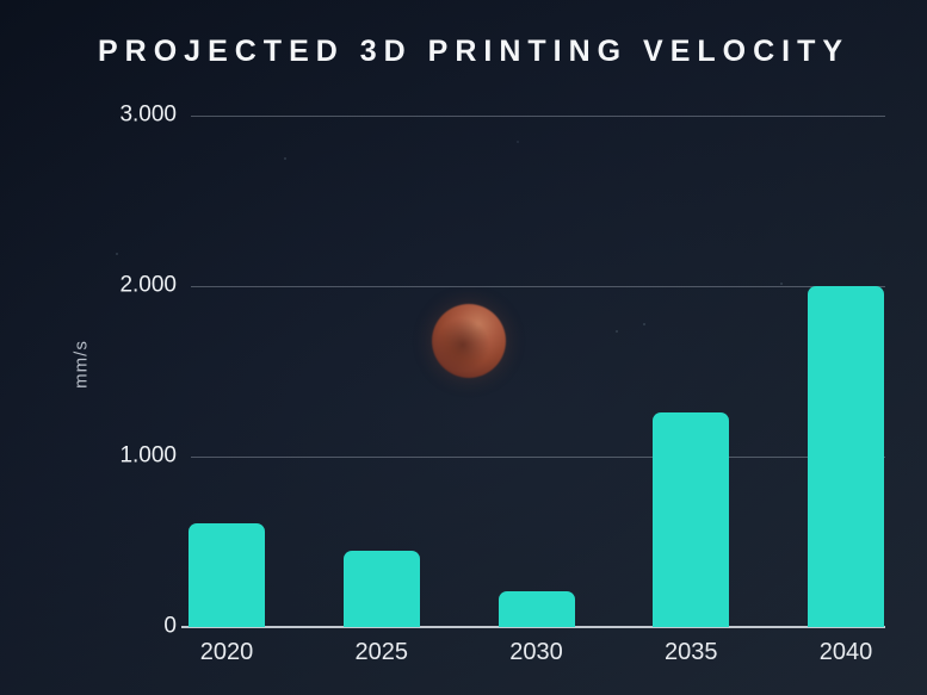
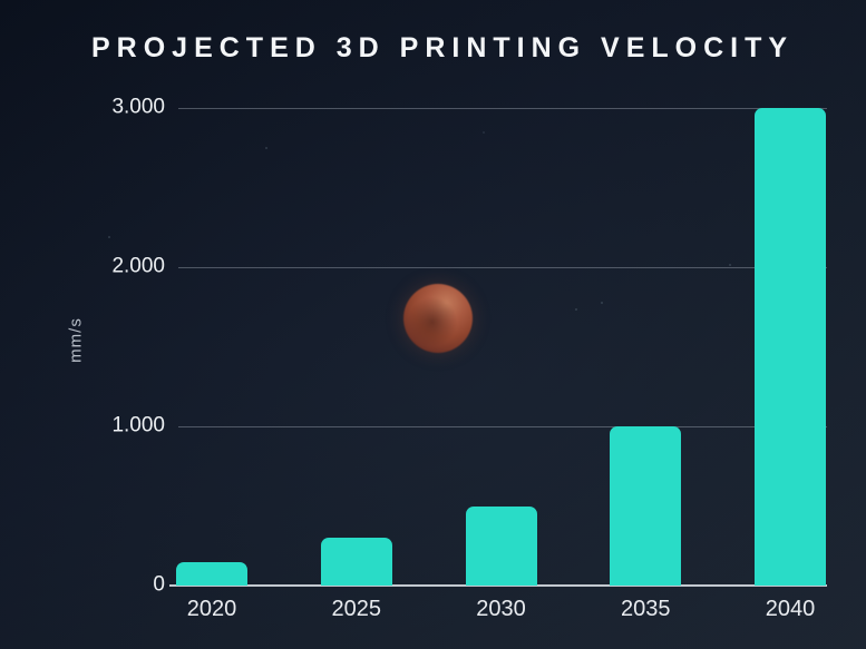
2020: 610 -> 150
2025: 450 -> 300
2030: 210 -> 500
2035: 1260 -> 1000
2040: 2000 -> 3000
